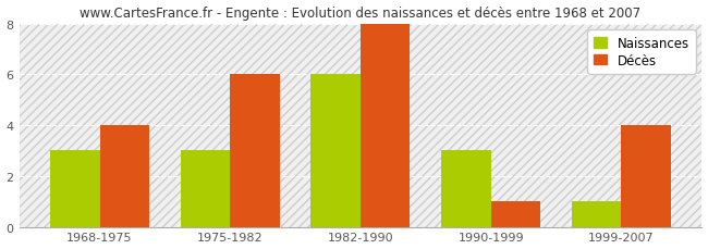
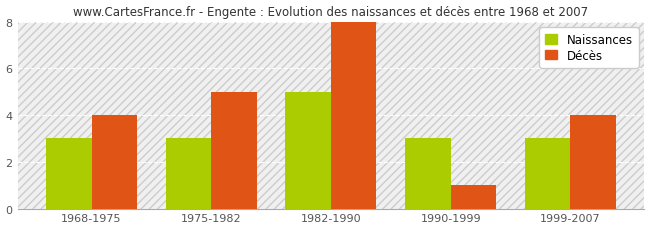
Décès/1975-1982: 6 -> 5
Naissances/1982-1990: 6 -> 5
Naissances/1999-2007: 1 -> 3
